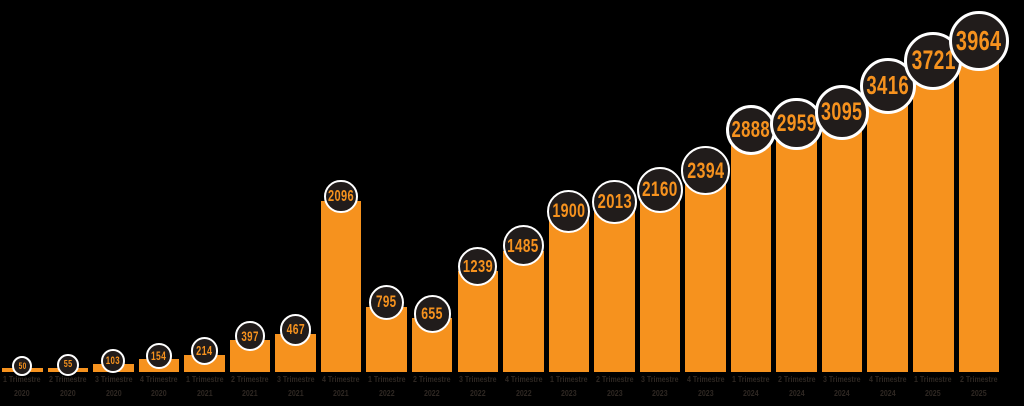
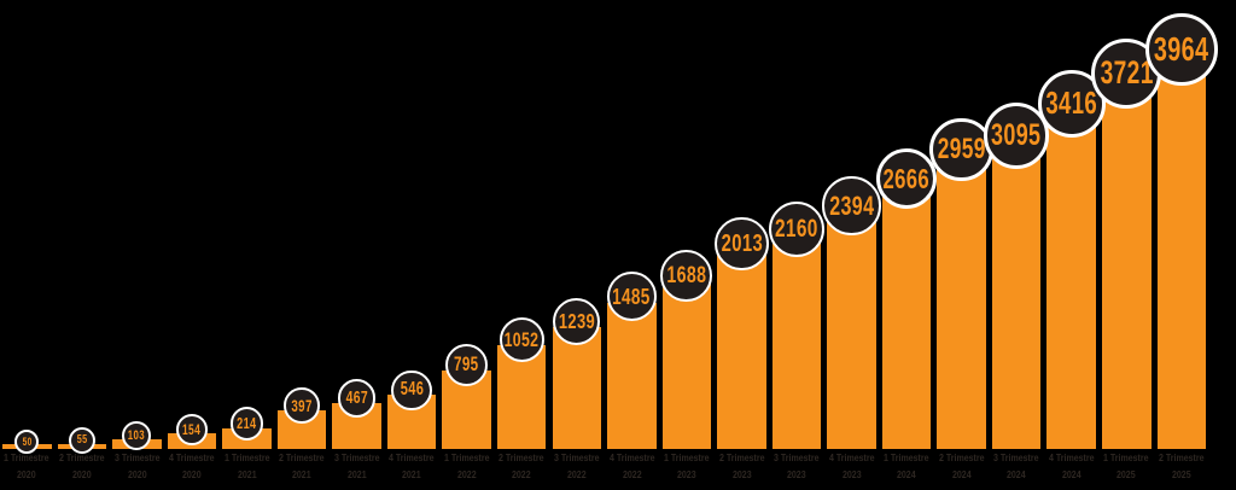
4 Trimestre 2021: 2096 -> 546
2 Trimestre 2022: 655 -> 1052
1 Trimestre 2023: 1900 -> 1688
1 Trimestre 2024: 2888 -> 2666
